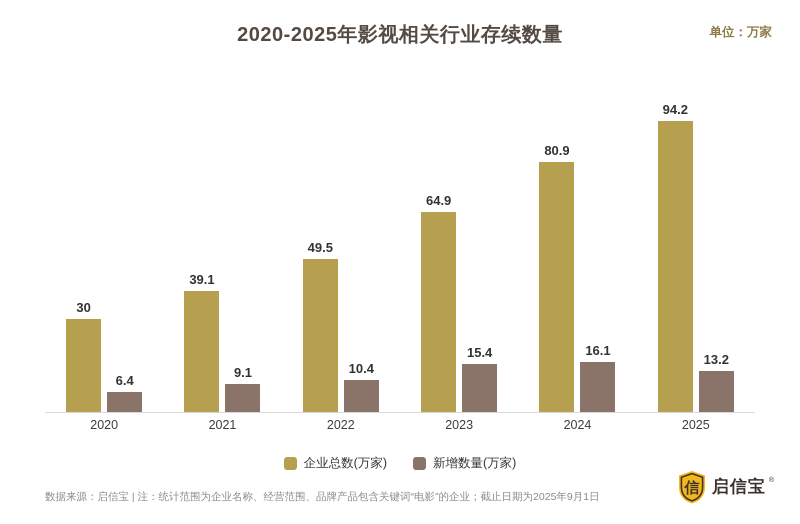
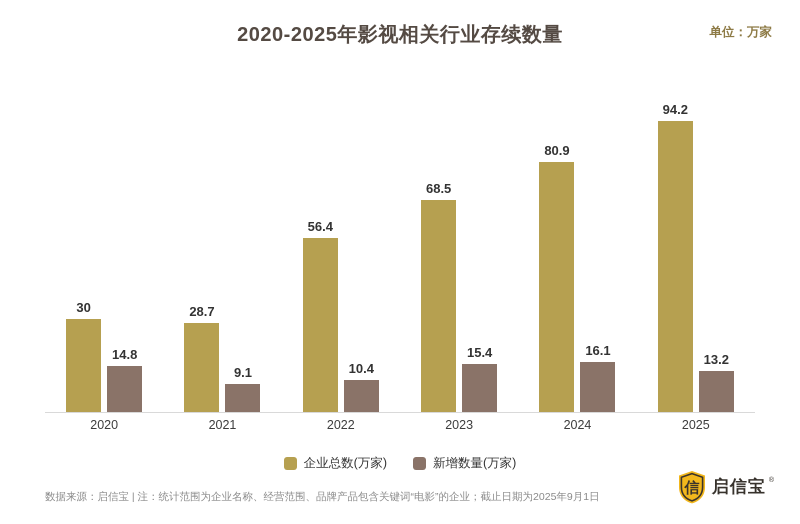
新增数量(万家)/2020: 6.4 -> 14.8
企业总数(万家)/2021: 39.1 -> 28.7
企业总数(万家)/2022: 49.5 -> 56.4
企业总数(万家)/2023: 64.9 -> 68.5
